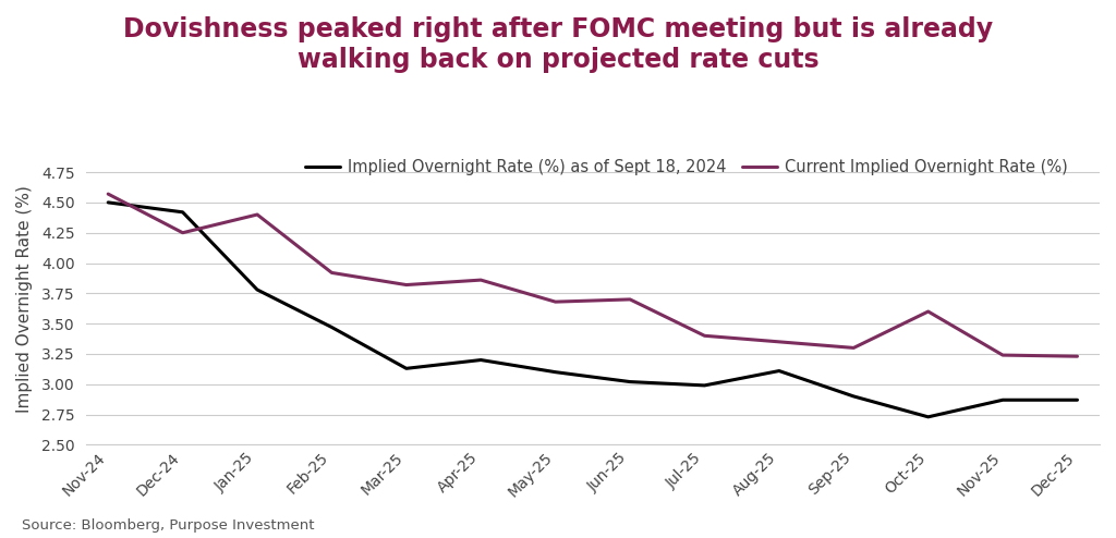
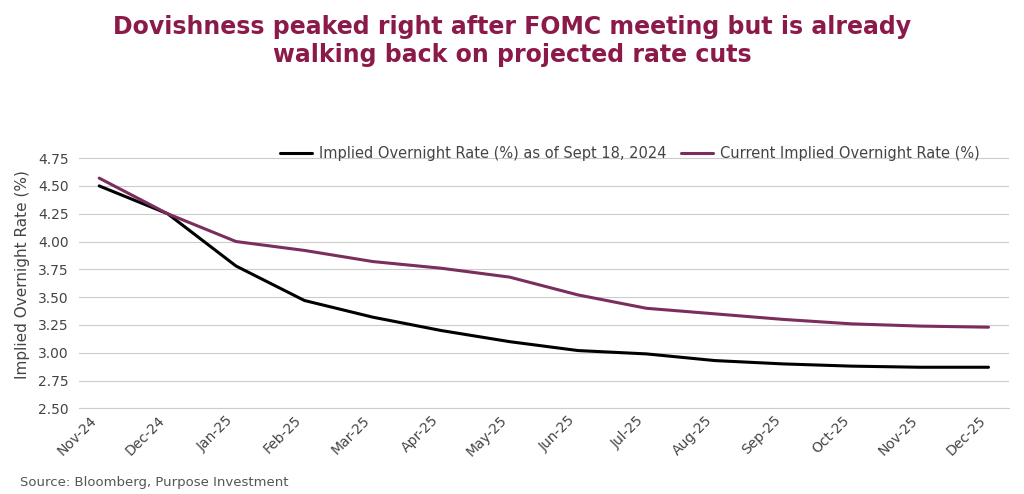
Implied Overnight Rate (%) as of Sept 18, 2024/Dec-24: 4.42 -> 4.25
Current Implied Overnight Rate (%)/Jan-25: 4.40 -> 4.00
Implied Overnight Rate (%) as of Sept 18, 2024/Mar-25: 3.13 -> 3.32
Current Implied Overnight Rate (%)/Apr-25: 3.86 -> 3.76
Current Implied Overnight Rate (%)/Jun-25: 3.70 -> 3.52
Implied Overnight Rate (%) as of Sept 18, 2024/Aug-25: 3.11 -> 2.93
Implied Overnight Rate (%) as of Sept 18, 2024/Oct-25: 2.73 -> 2.88
Current Implied Overnight Rate (%)/Oct-25: 3.60 -> 3.26
